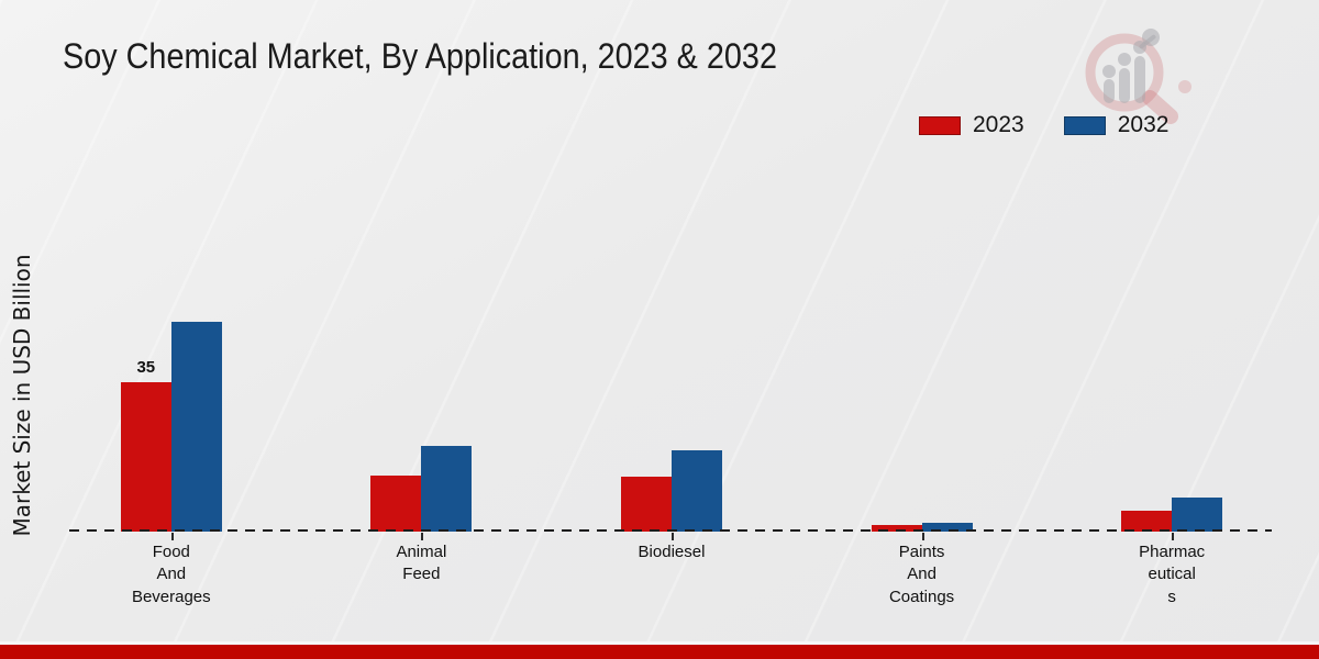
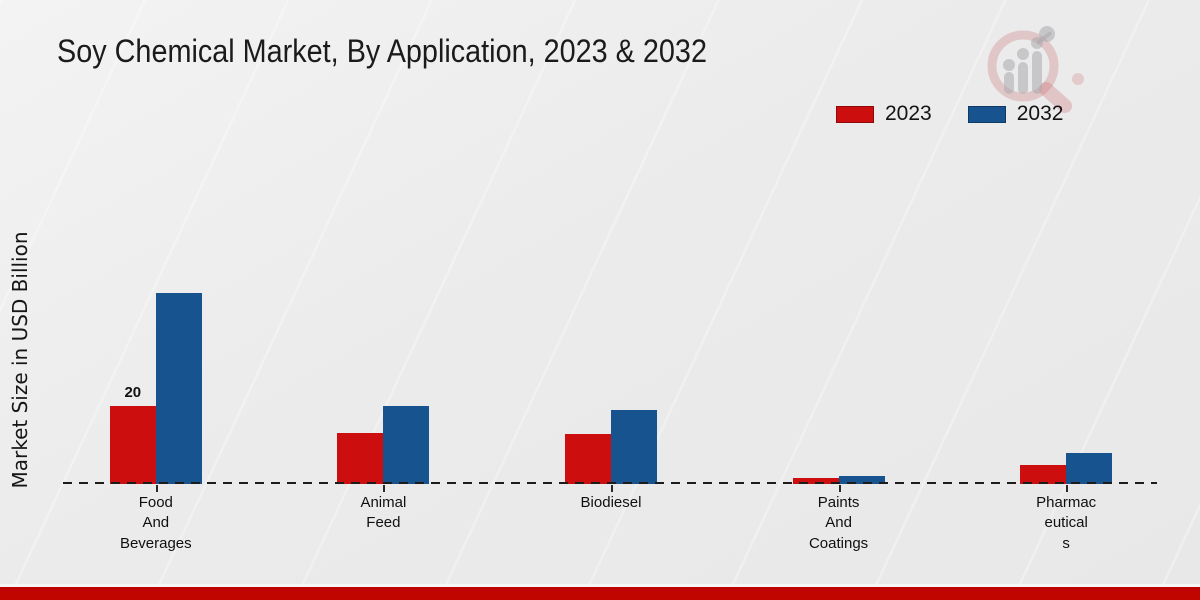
2023/Food And Beverages: 35 -> 20
